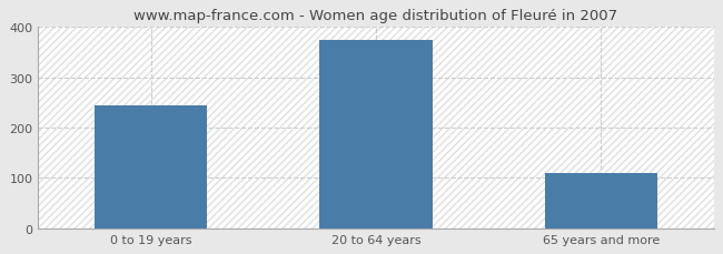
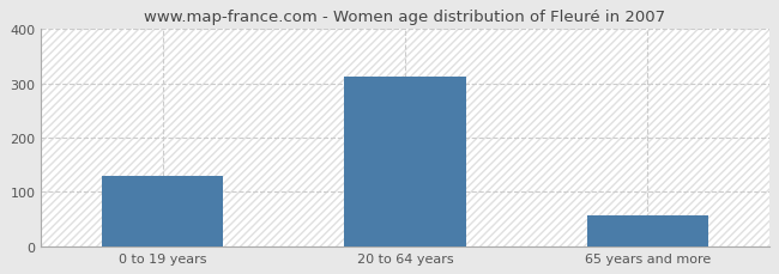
0 to 19 years: 245 -> 130
20 to 64 years: 375 -> 312
65 years and more: 110 -> 57
